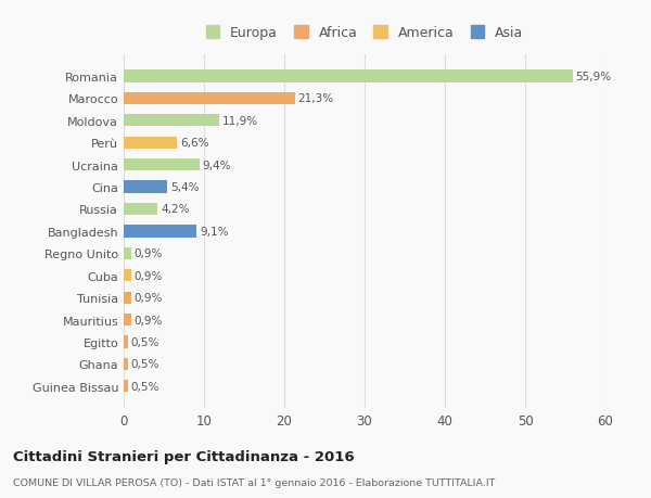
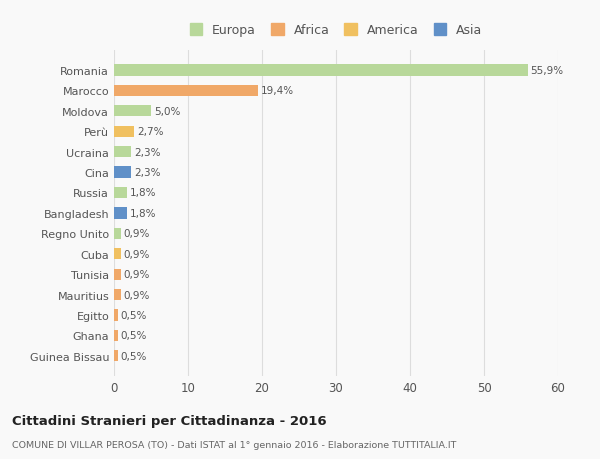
Marocco: 21,3% -> 19,4%
Moldova: 11,9% -> 5,0%
Perù: 6,6% -> 2,7%
Ucraina: 9,4% -> 2,3%
Cina: 5,4% -> 2,3%
Russia: 4,2% -> 1,8%
Bangladesh: 9,1% -> 1,8%
